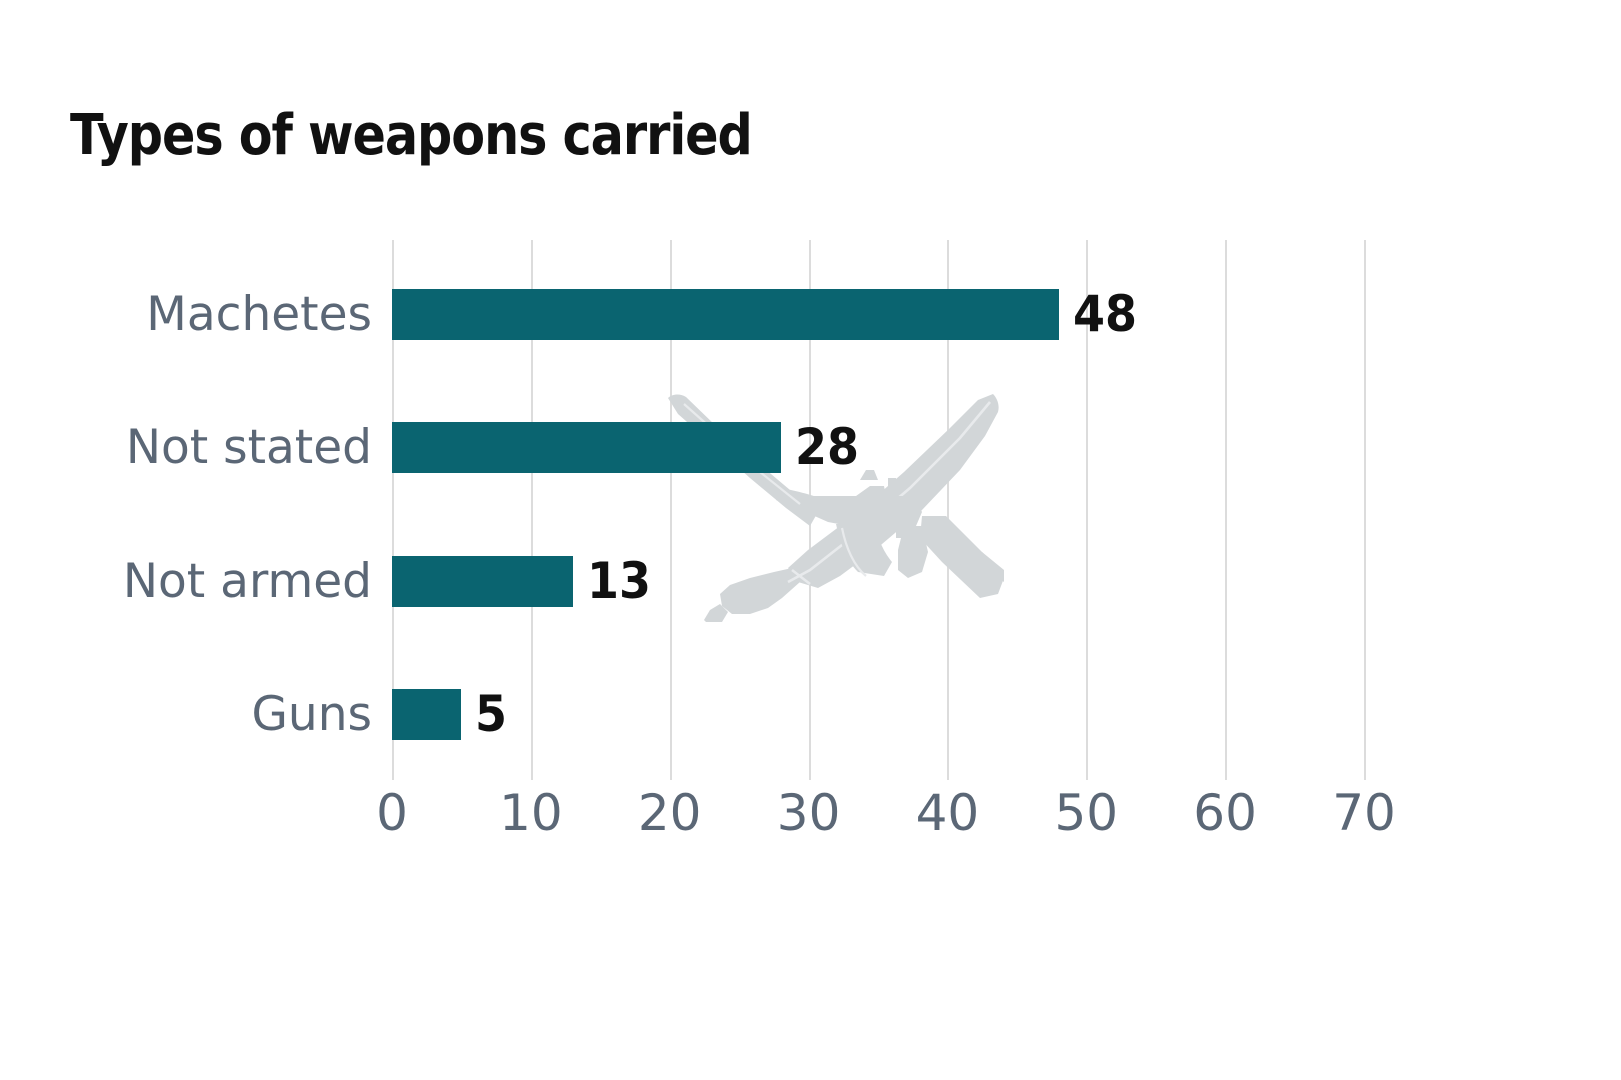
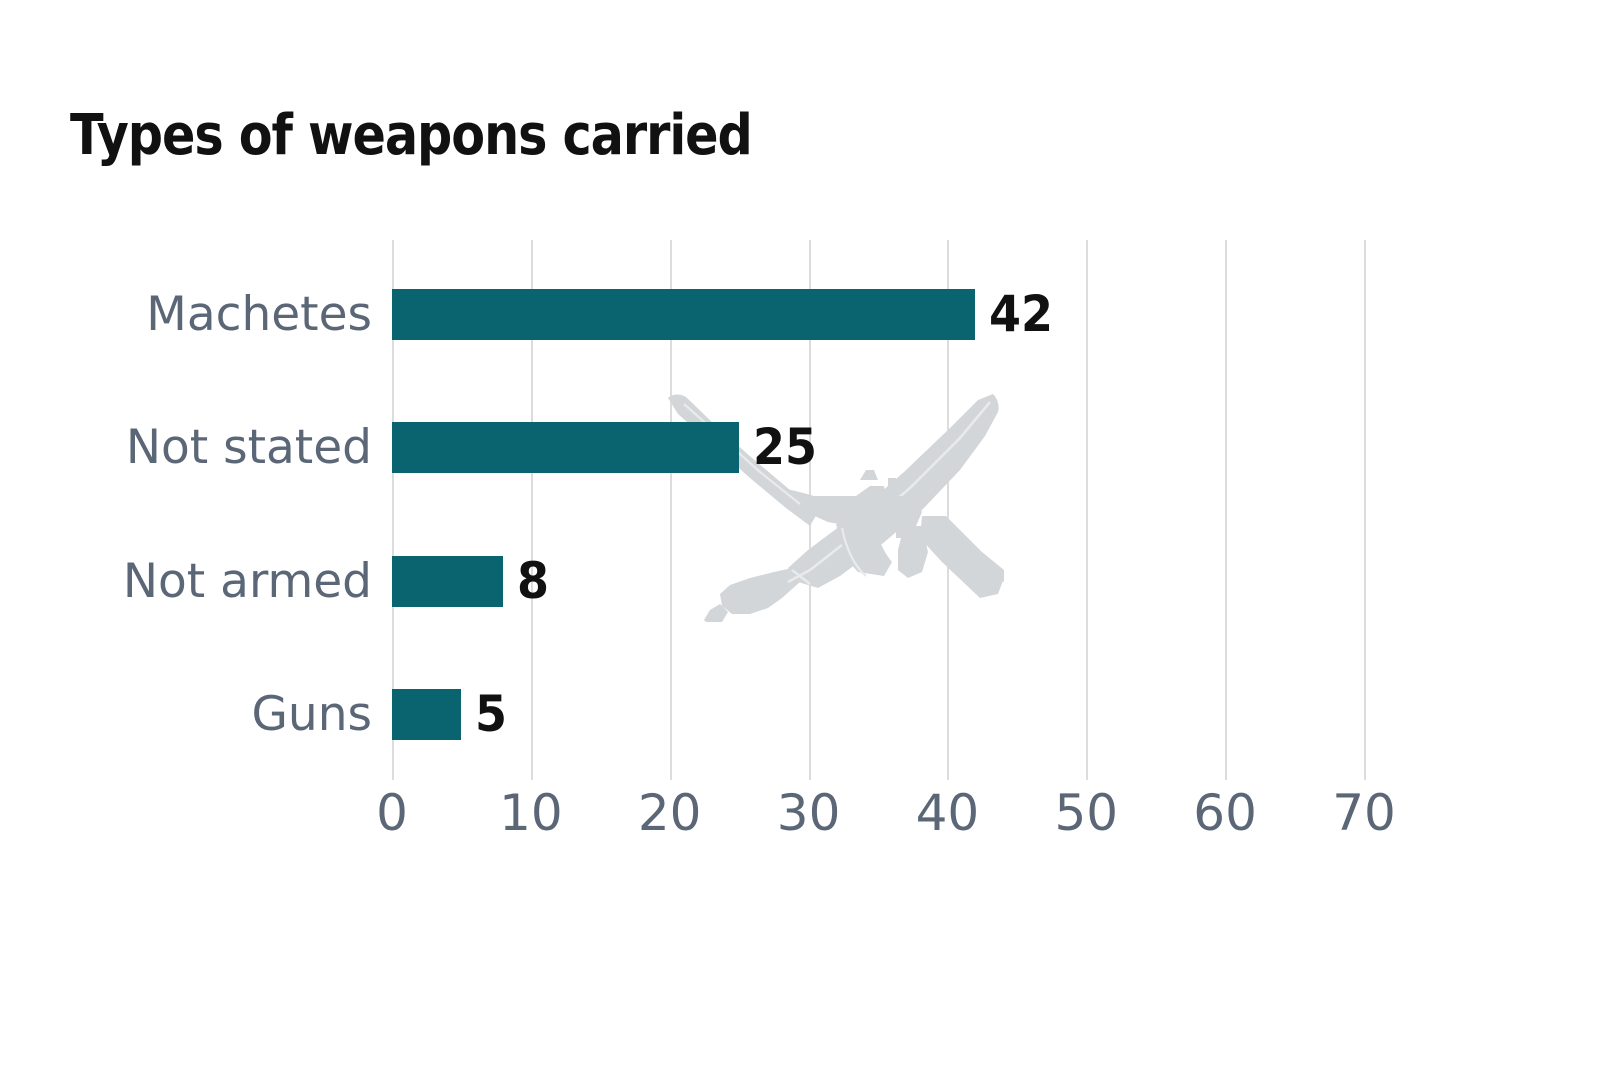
Machetes: 48 -> 42
Not stated: 28 -> 25
Not armed: 13 -> 8
